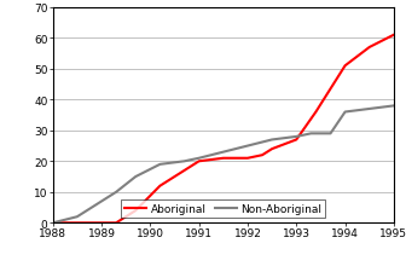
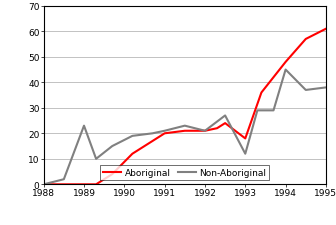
Non-Aboriginal/1989: 7 -> 23
Non-Aboriginal/1992: 25 -> 21
Aboriginal/1993: 27 -> 18
Non-Aboriginal/1993: 28 -> 12
Aboriginal/1994: 51 -> 48
Non-Aboriginal/1994: 36 -> 45
